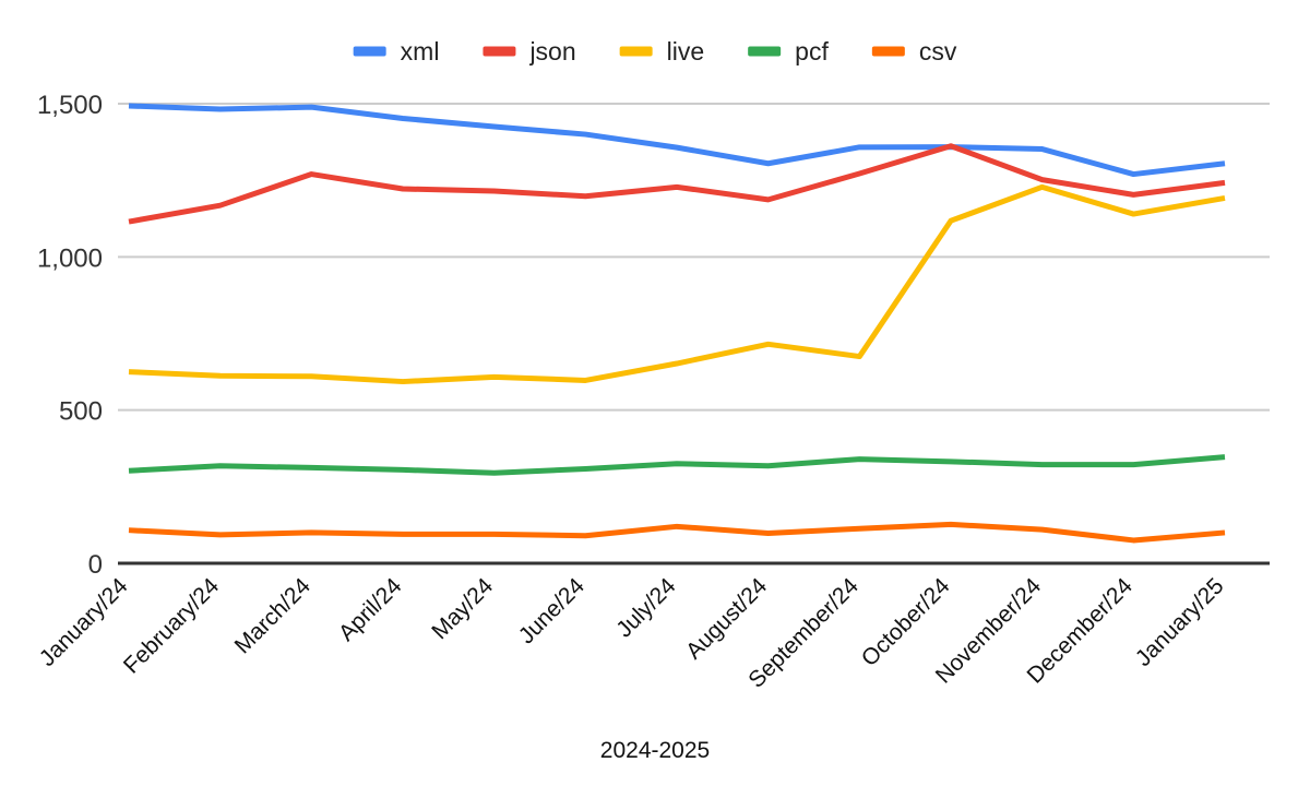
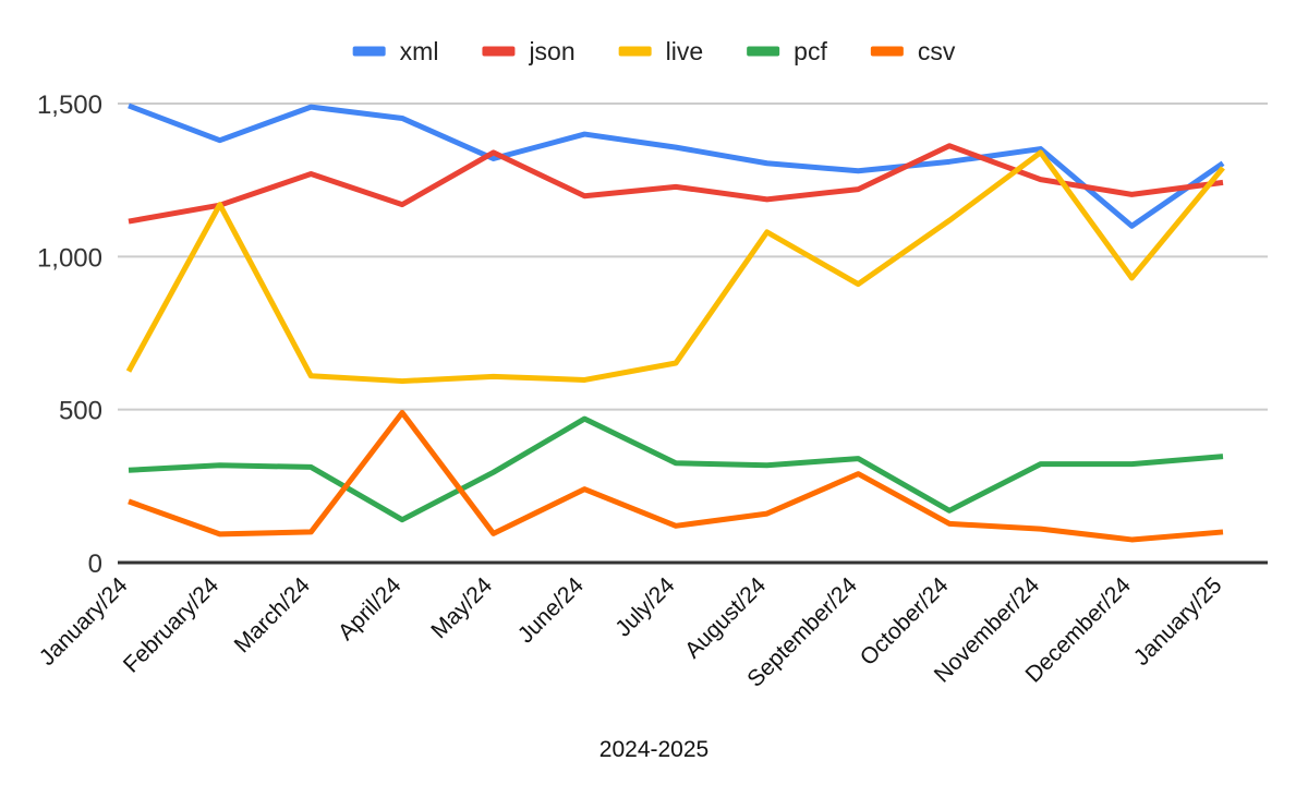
csv/January/24: 110 -> 200
xml/February/24: 1480 -> 1380
live/February/24: 610 -> 1170
json/April/24: 1220 -> 1170
pcf/April/24: 300 -> 140
csv/April/24: 100 -> 490
xml/May/24: 1420 -> 1320
json/May/24: 1220 -> 1340
pcf/June/24: 310 -> 470
csv/June/24: 90 -> 240
live/August/24: 720 -> 1080
csv/August/24: 100 -> 160
xml/September/24: 1360 -> 1280
json/September/24: 1270 -> 1220
live/September/24: 680 -> 910
csv/September/24: 110 -> 290
xml/October/24: 1360 -> 1310
pcf/October/24: 330 -> 170
live/November/24: 1230 -> 1340
xml/December/24: 1270 -> 1100
live/December/24: 1140 -> 930
live/January/25: 1190 -> 1290
